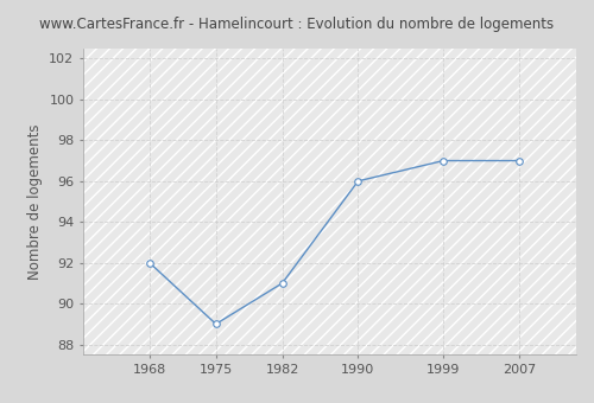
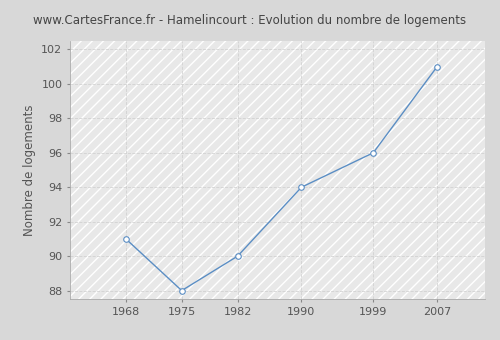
1968: 92 -> 91
1975: 89 -> 88
1982: 91 -> 90
1990: 96 -> 94
1999: 97 -> 96
2007: 97 -> 101
